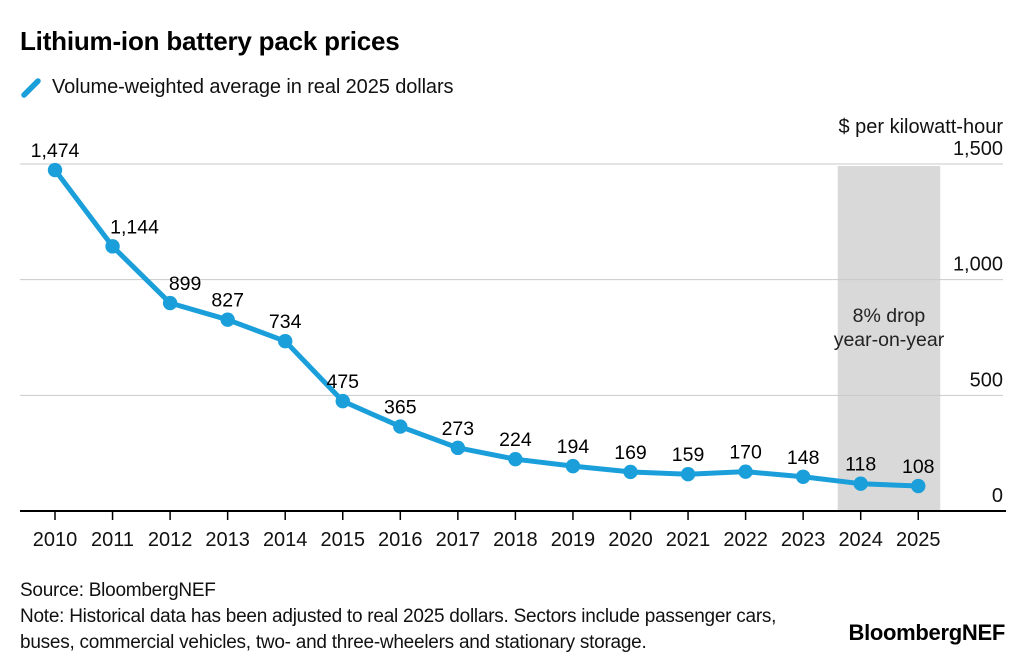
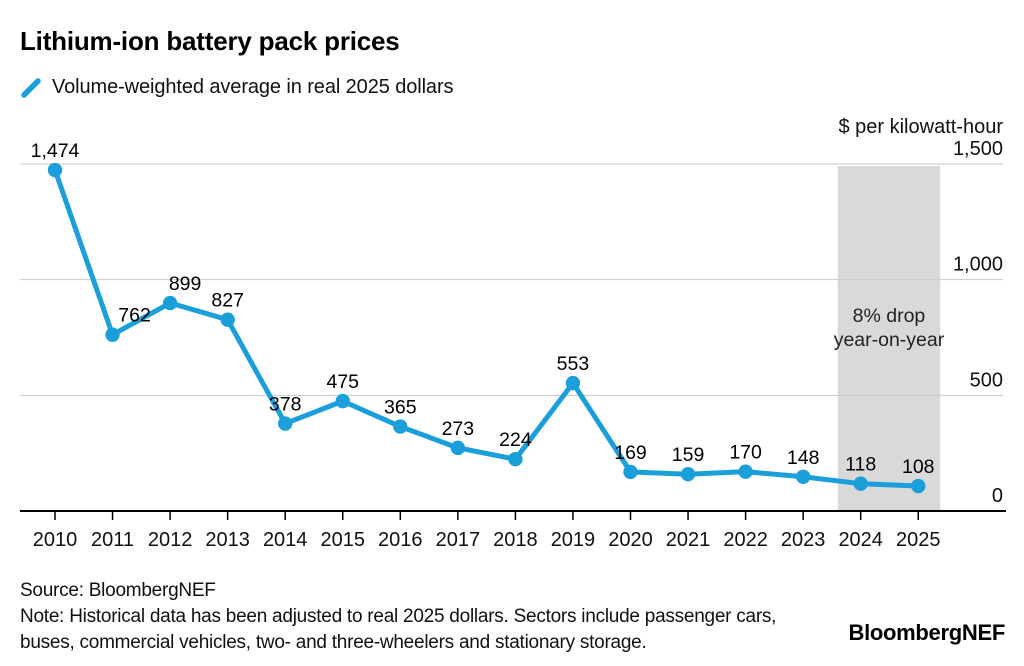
2011: 1,144 -> 762
2014: 734 -> 378
2019: 194 -> 553
